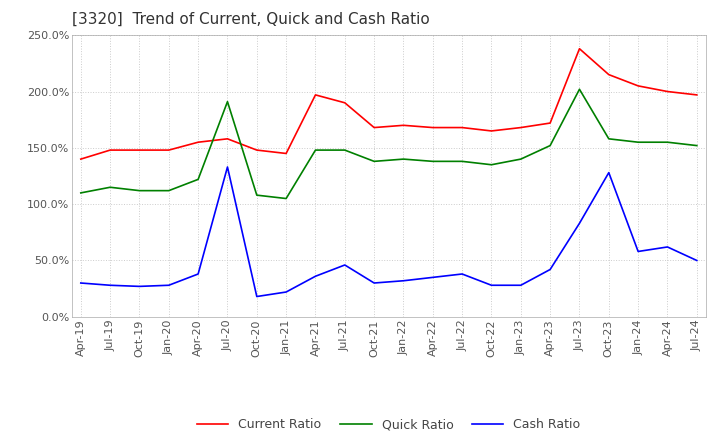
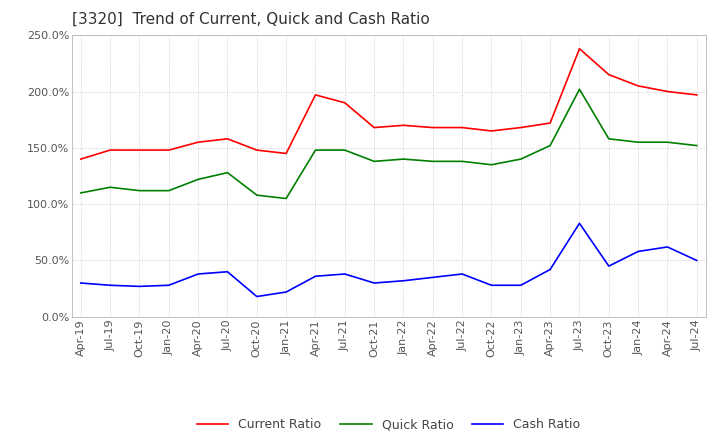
Quick Ratio/Jul-20: 191% -> 128%
Cash Ratio/Jul-20: 133% -> 40%
Cash Ratio/Jul-21: 46% -> 38%
Cash Ratio/Oct-23: 128% -> 45%
